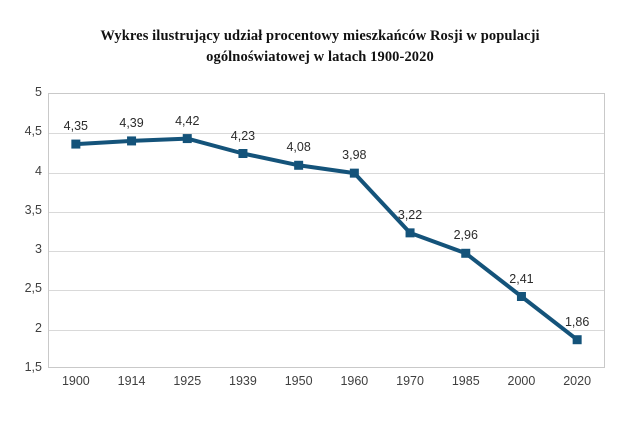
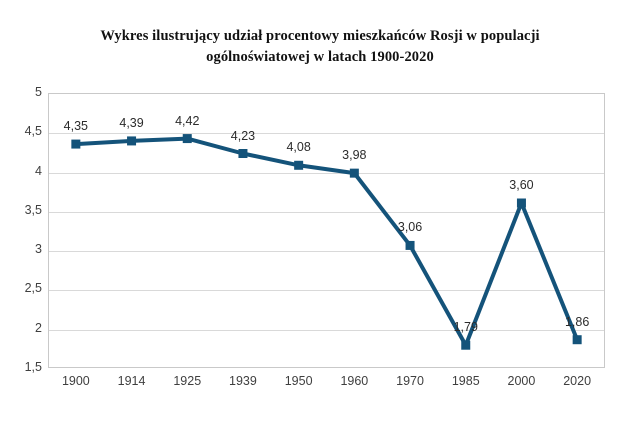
1970: 3,22 -> 3,06
1985: 2,96 -> 1,79
2000: 2,41 -> 3,60
